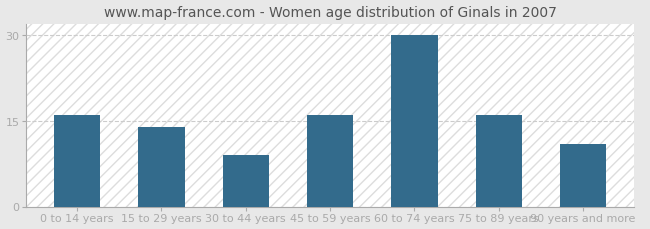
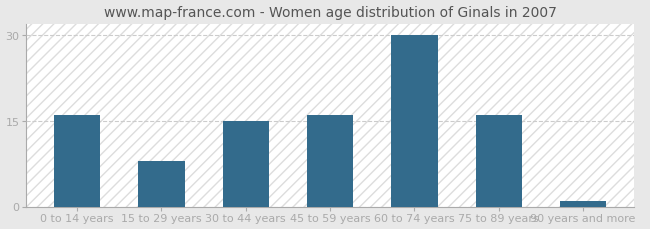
15 to 29 years: 14 -> 8
30 to 44 years: 9 -> 15
90 years and more: 11 -> 1
